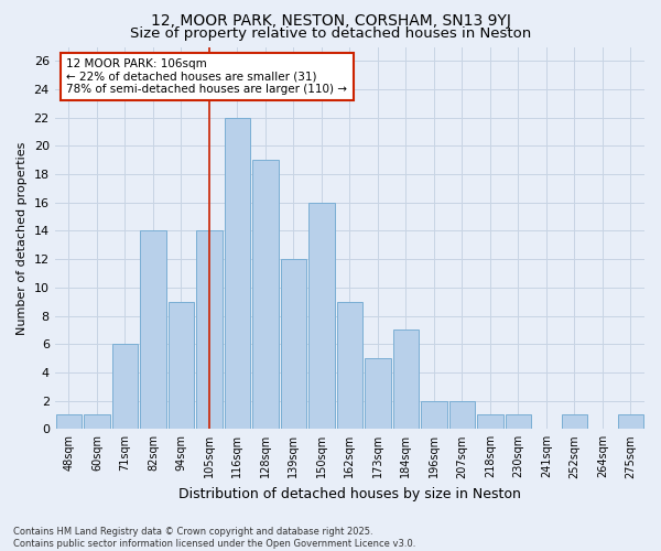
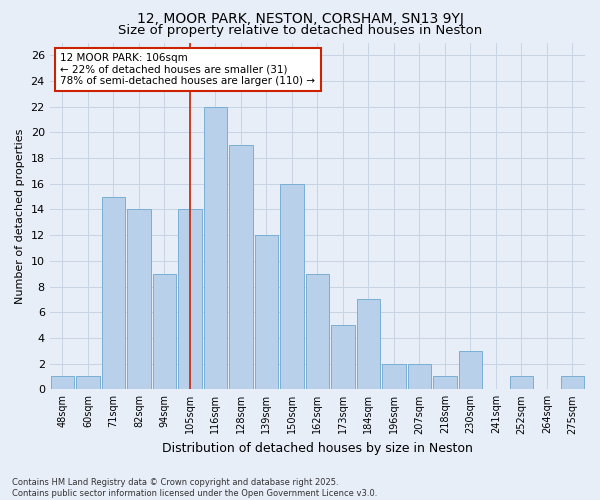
71sqm: 6 -> 15
230sqm: 1 -> 3
